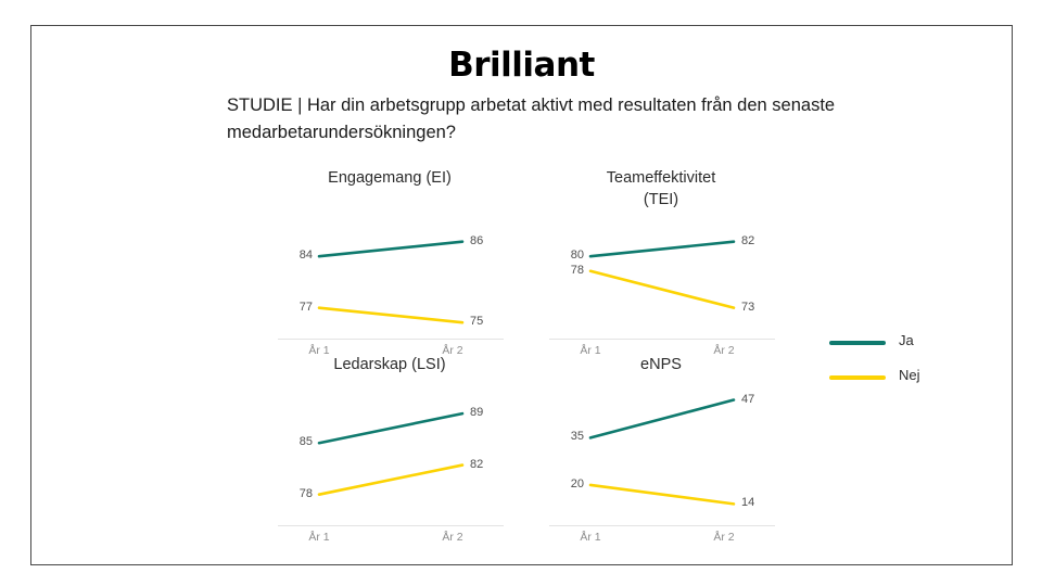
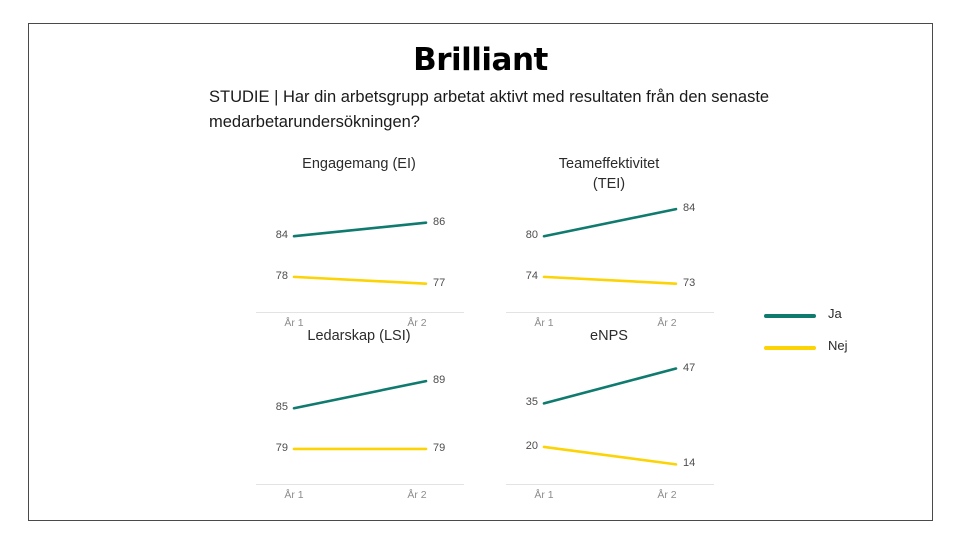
Engagemang (EI)/Nej/År 1: 77 -> 78
Engagemang (EI)/Nej/År 2: 75 -> 77
Teameffektivitet (TEI)/Nej/År 1: 78 -> 74
Teameffektivitet (TEI)/Ja/År 2: 82 -> 84
Ledarskap (LSI)/Nej/År 1: 78 -> 79
Ledarskap (LSI)/Nej/År 2: 82 -> 79
